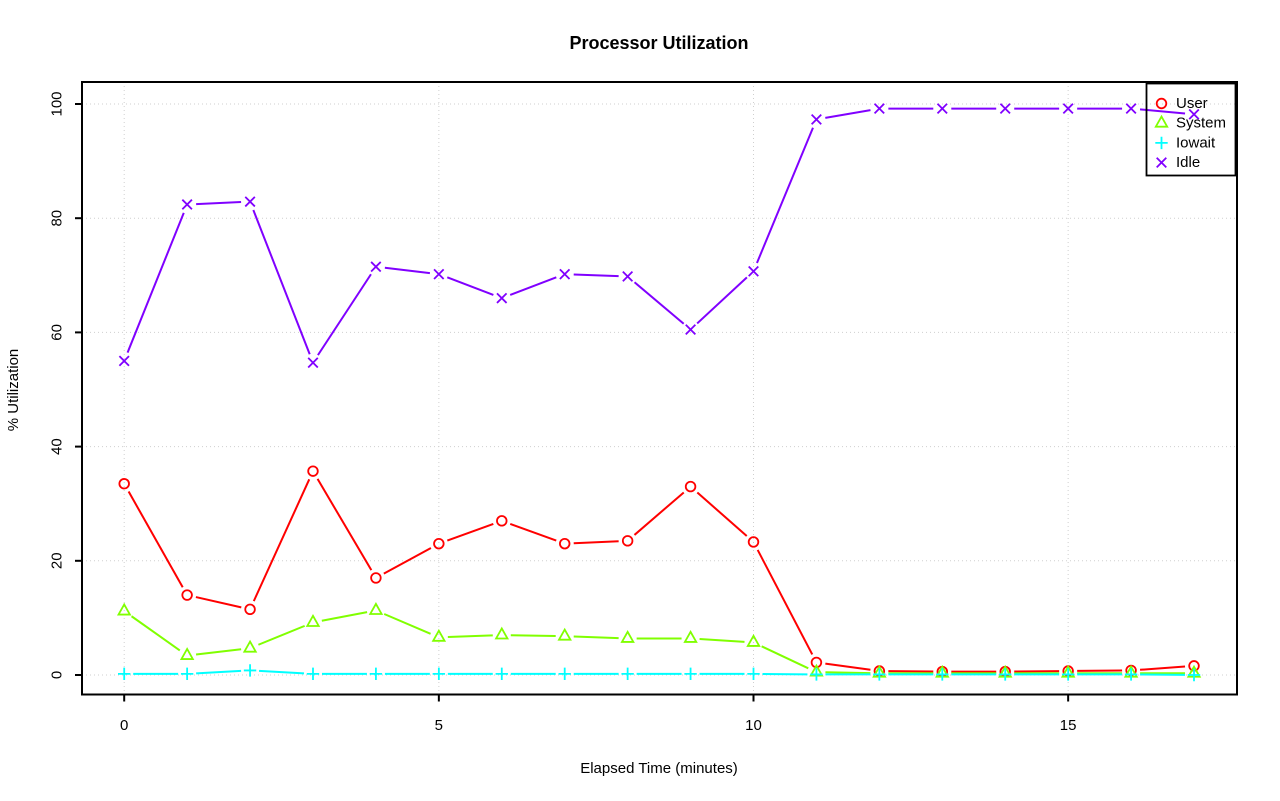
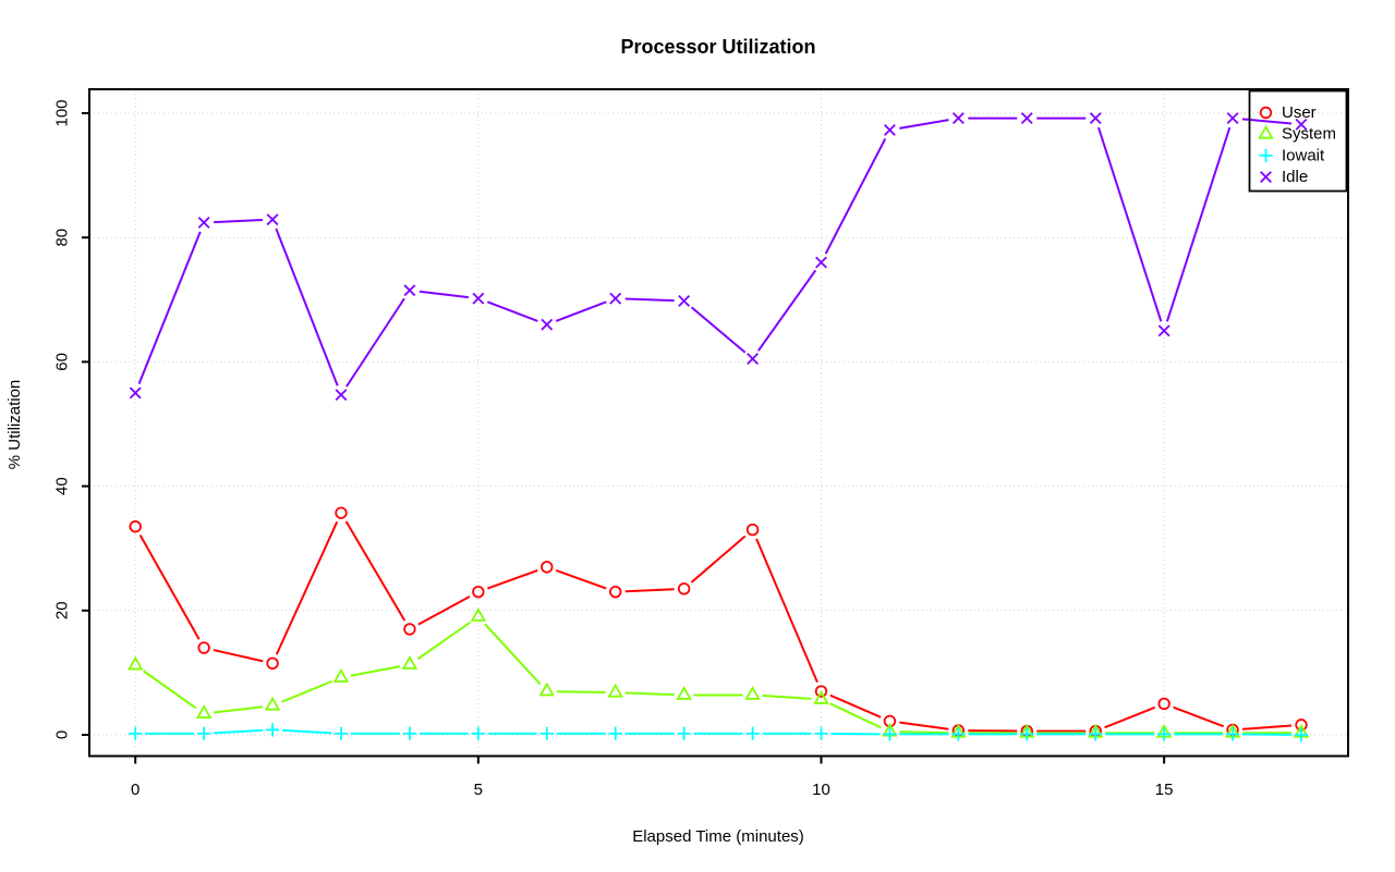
System/5: 7 -> 19
User/10: 23 -> 7
Idle/10: 71 -> 76
User/15: 1 -> 5
Idle/15: 99 -> 65
